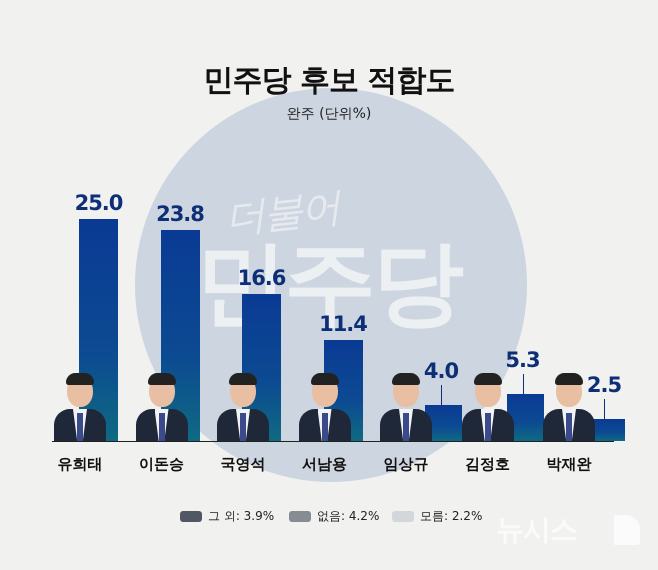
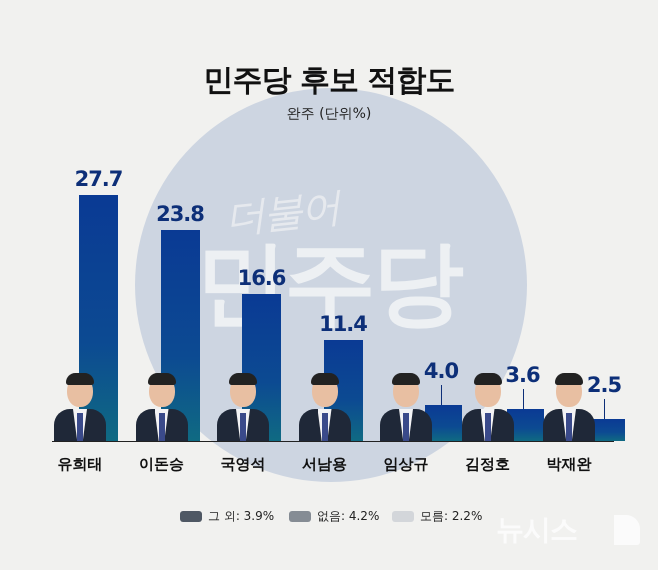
유희태: 25.0 -> 27.7
김정호: 5.3 -> 3.6
